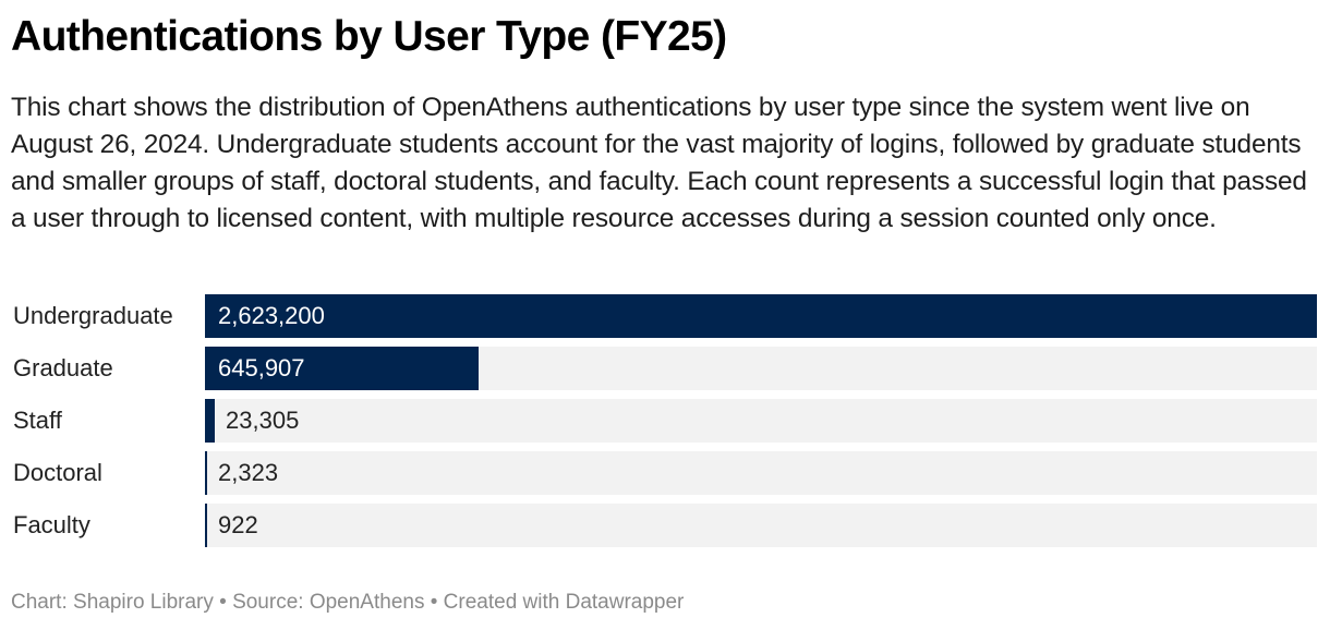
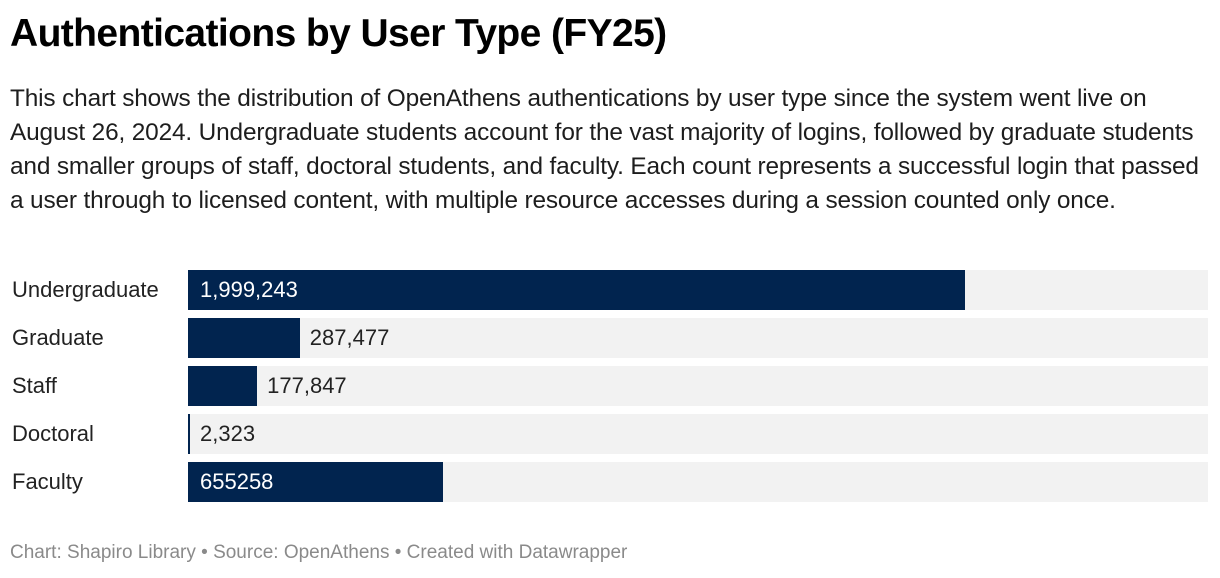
Undergraduate: 2,623,200 -> 1,999,243
Graduate: 645,907 -> 287,477
Staff: 23,305 -> 177,847
Faculty: 922 -> 655258
